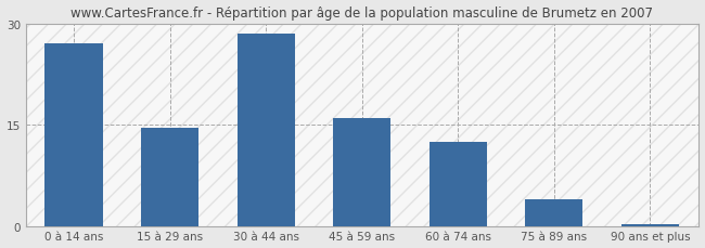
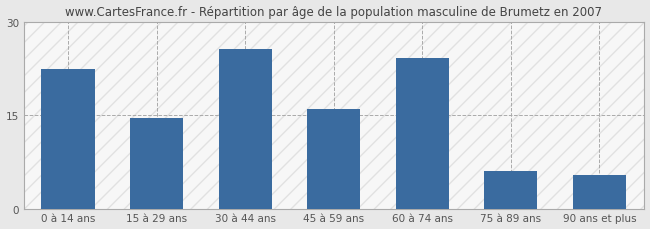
0 à 14 ans: 27.0 -> 22.4
30 à 44 ans: 28.5 -> 25.6
60 à 74 ans: 12.5 -> 24.2
75 à 89 ans: 4.0 -> 6.0
90 ans et plus: 0.3 -> 5.4
